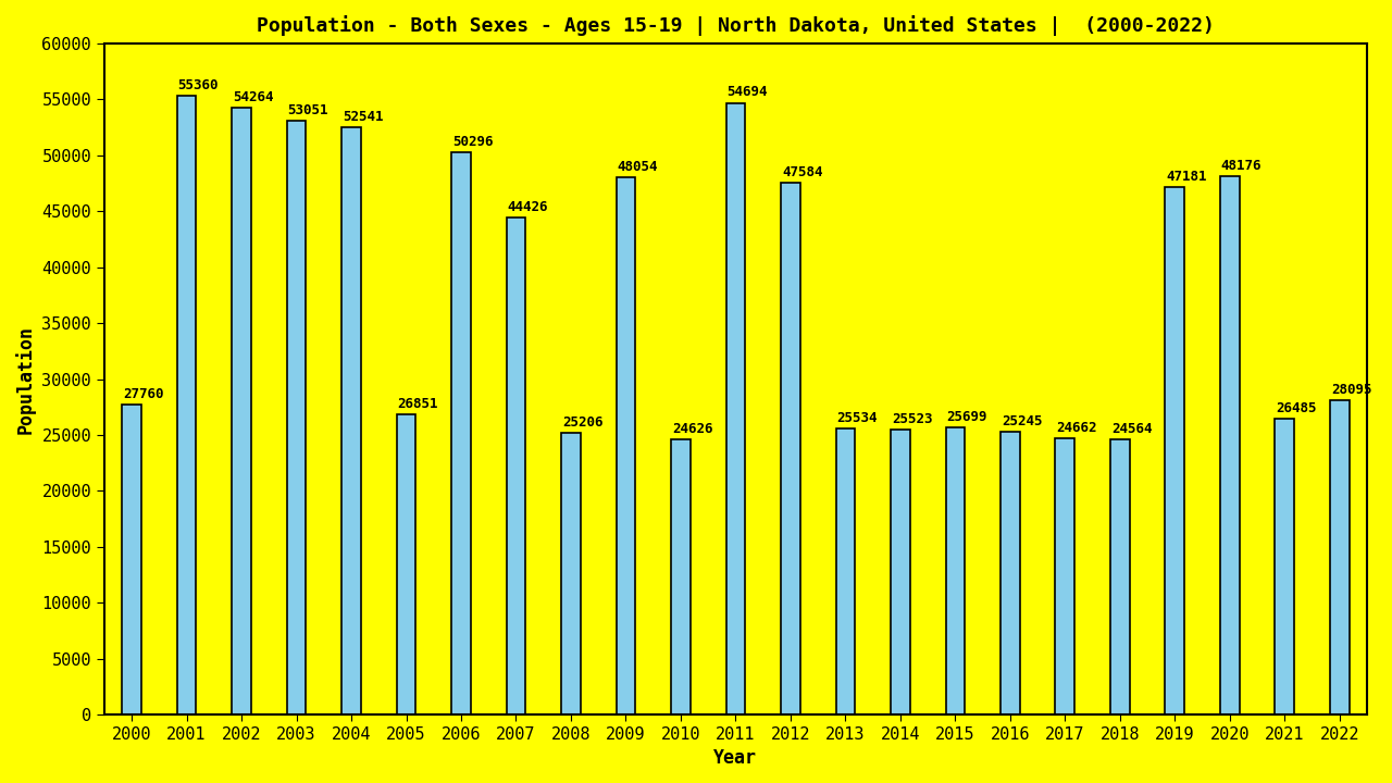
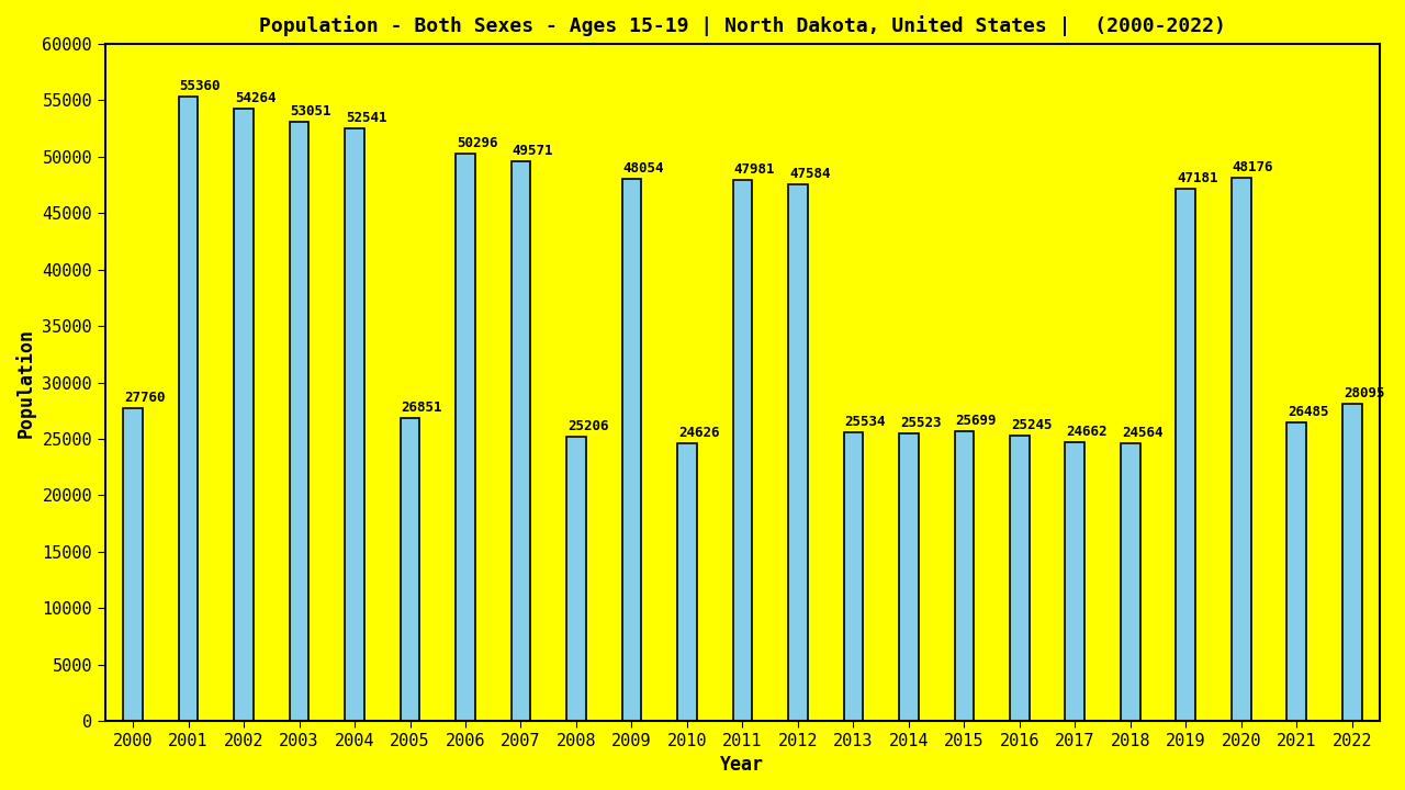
2007: 44426 -> 49571
2011: 54694 -> 47981
